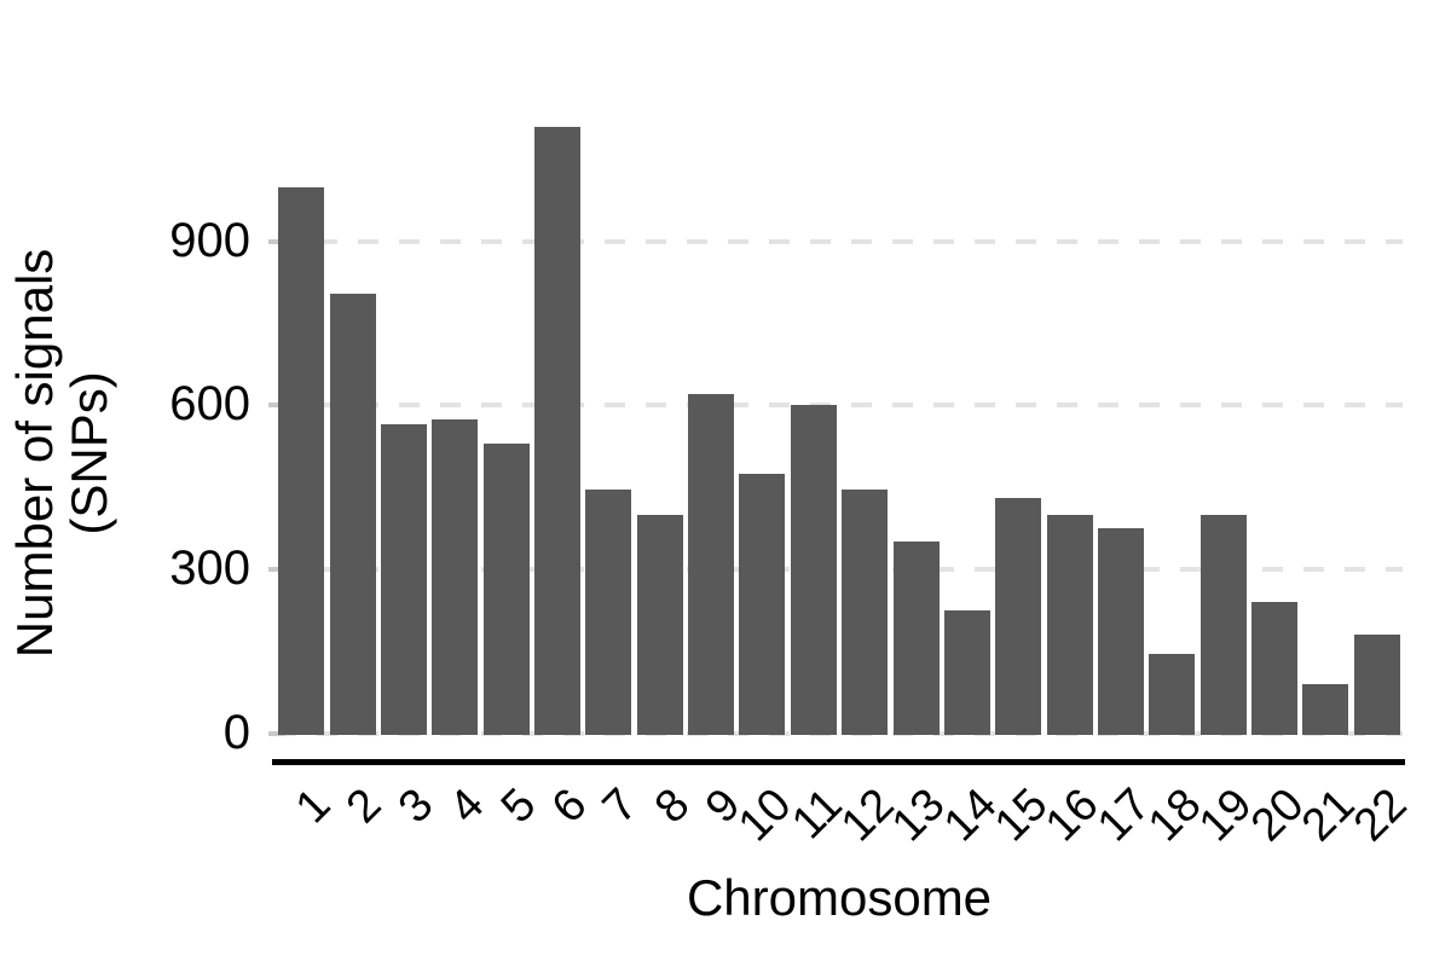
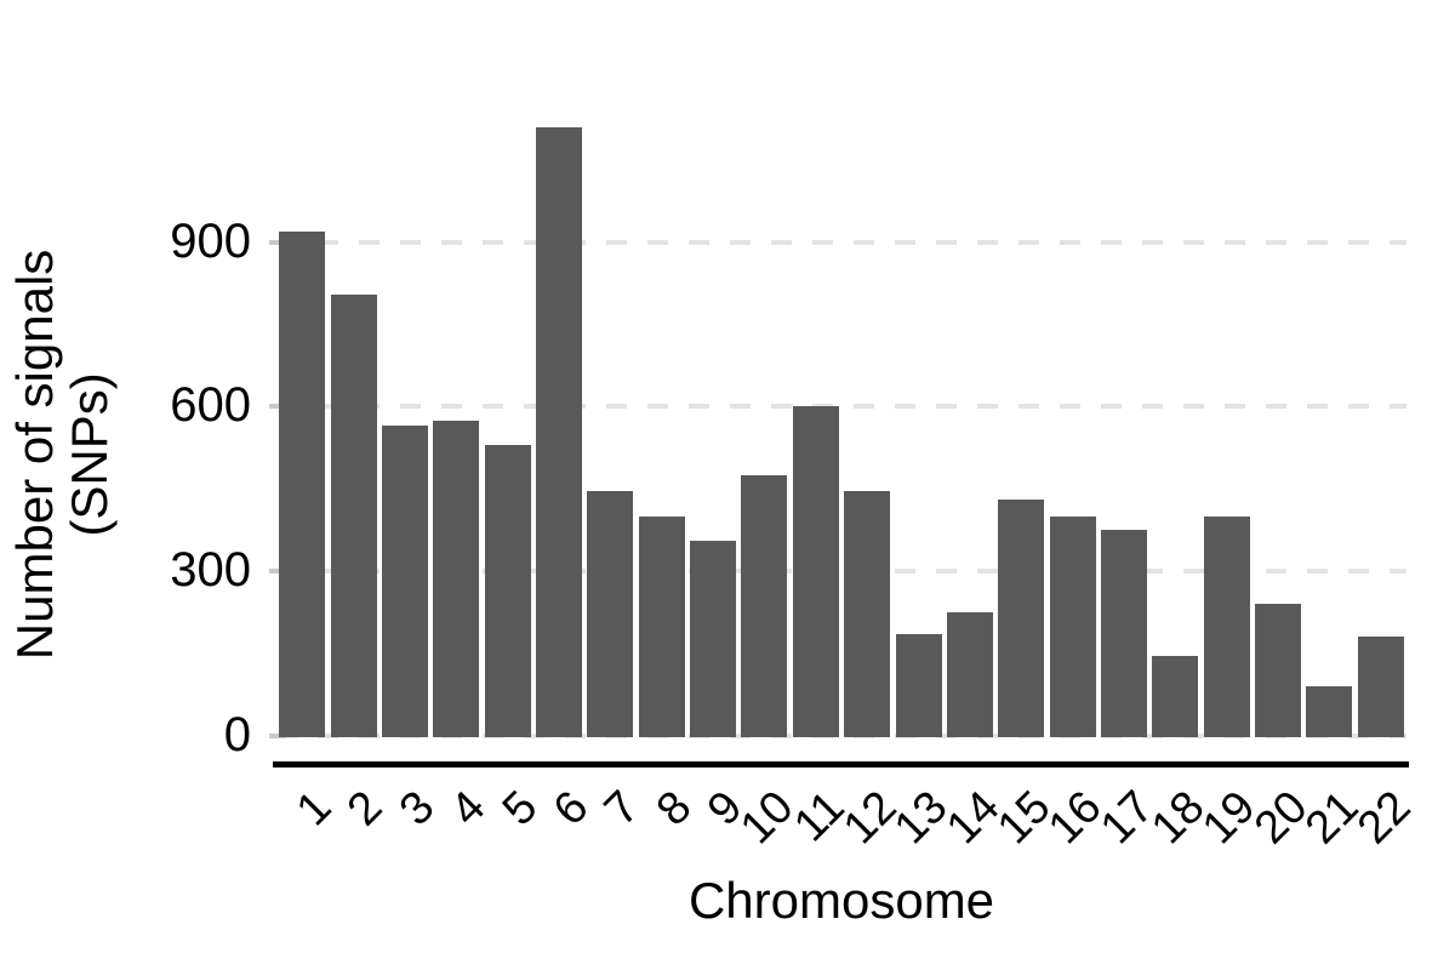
1: 1000 -> 920
9: 620 -> 360
13: 350 -> 180
